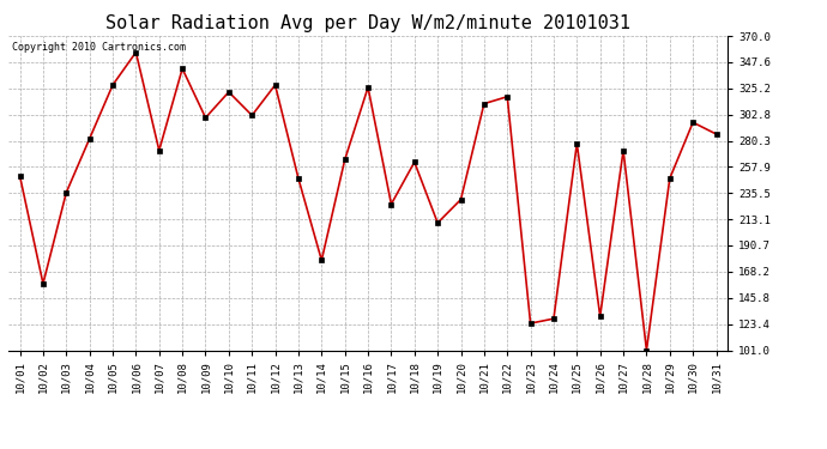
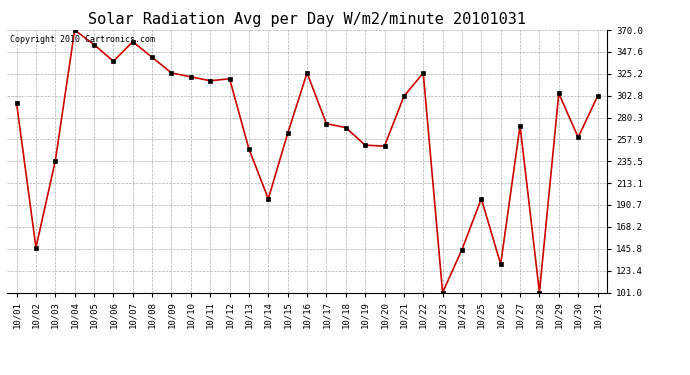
10/01: 250 -> 295
10/02: 158 -> 147
10/04: 282 -> 370
10/05: 328 -> 355
10/06: 356 -> 338
10/07: 272 -> 358
10/09: 300 -> 326
10/11: 302 -> 318
10/12: 328 -> 320
10/14: 178 -> 197
10/17: 226 -> 274
10/18: 262 -> 270
10/19: 210 -> 252
10/20: 230 -> 251
10/21: 312 -> 302
10/22: 318 -> 326
10/23: 124 -> 101
10/24: 128 -> 145
10/25: 278 -> 197
10/29: 248 -> 305
10/30: 296 -> 260
10/31: 286 -> 302
